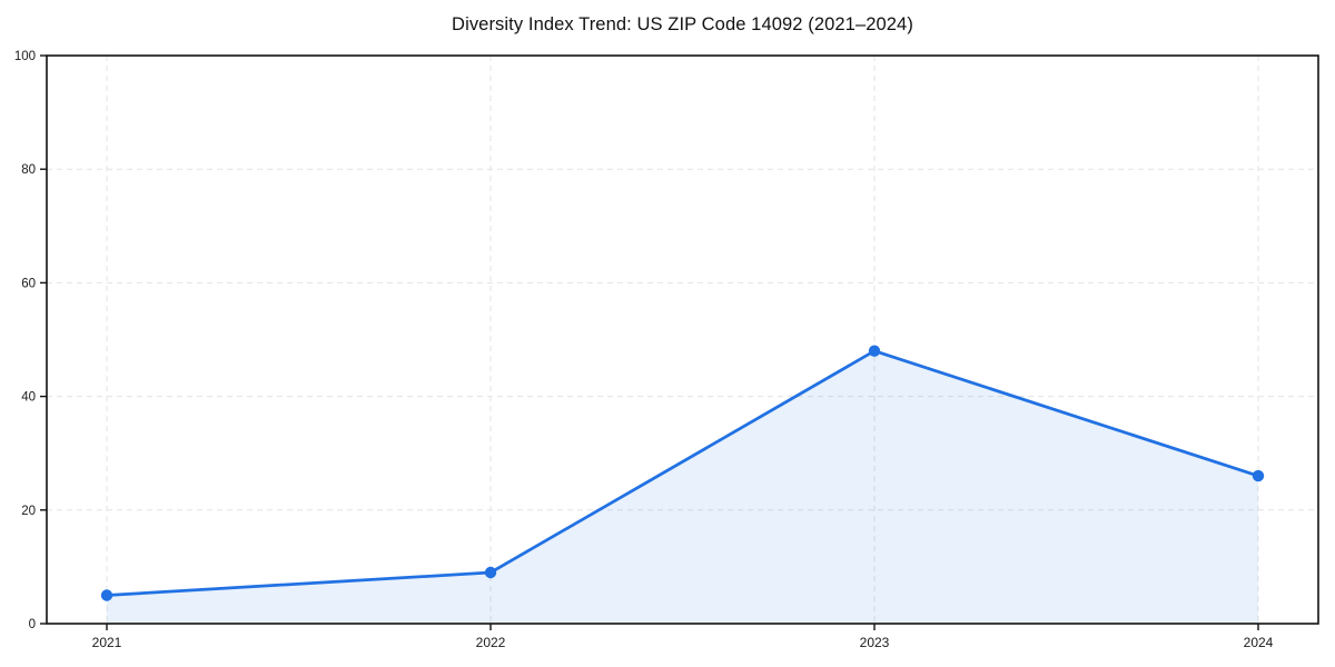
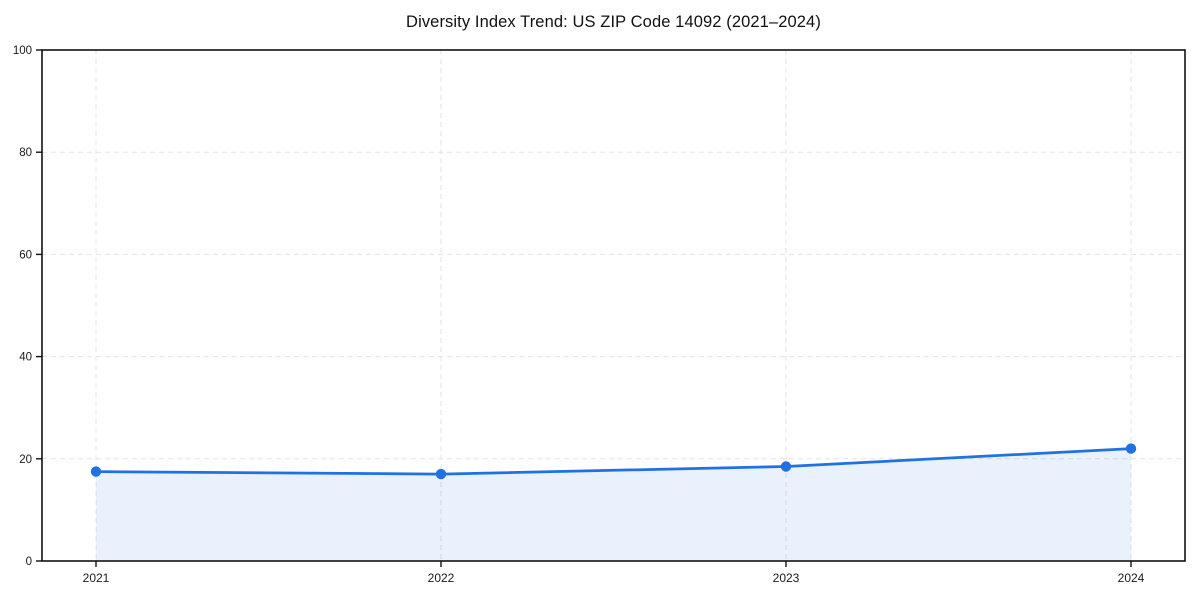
2021: 5 -> 18
2022: 9 -> 17
2023: 48 -> 18
2024: 26 -> 22
